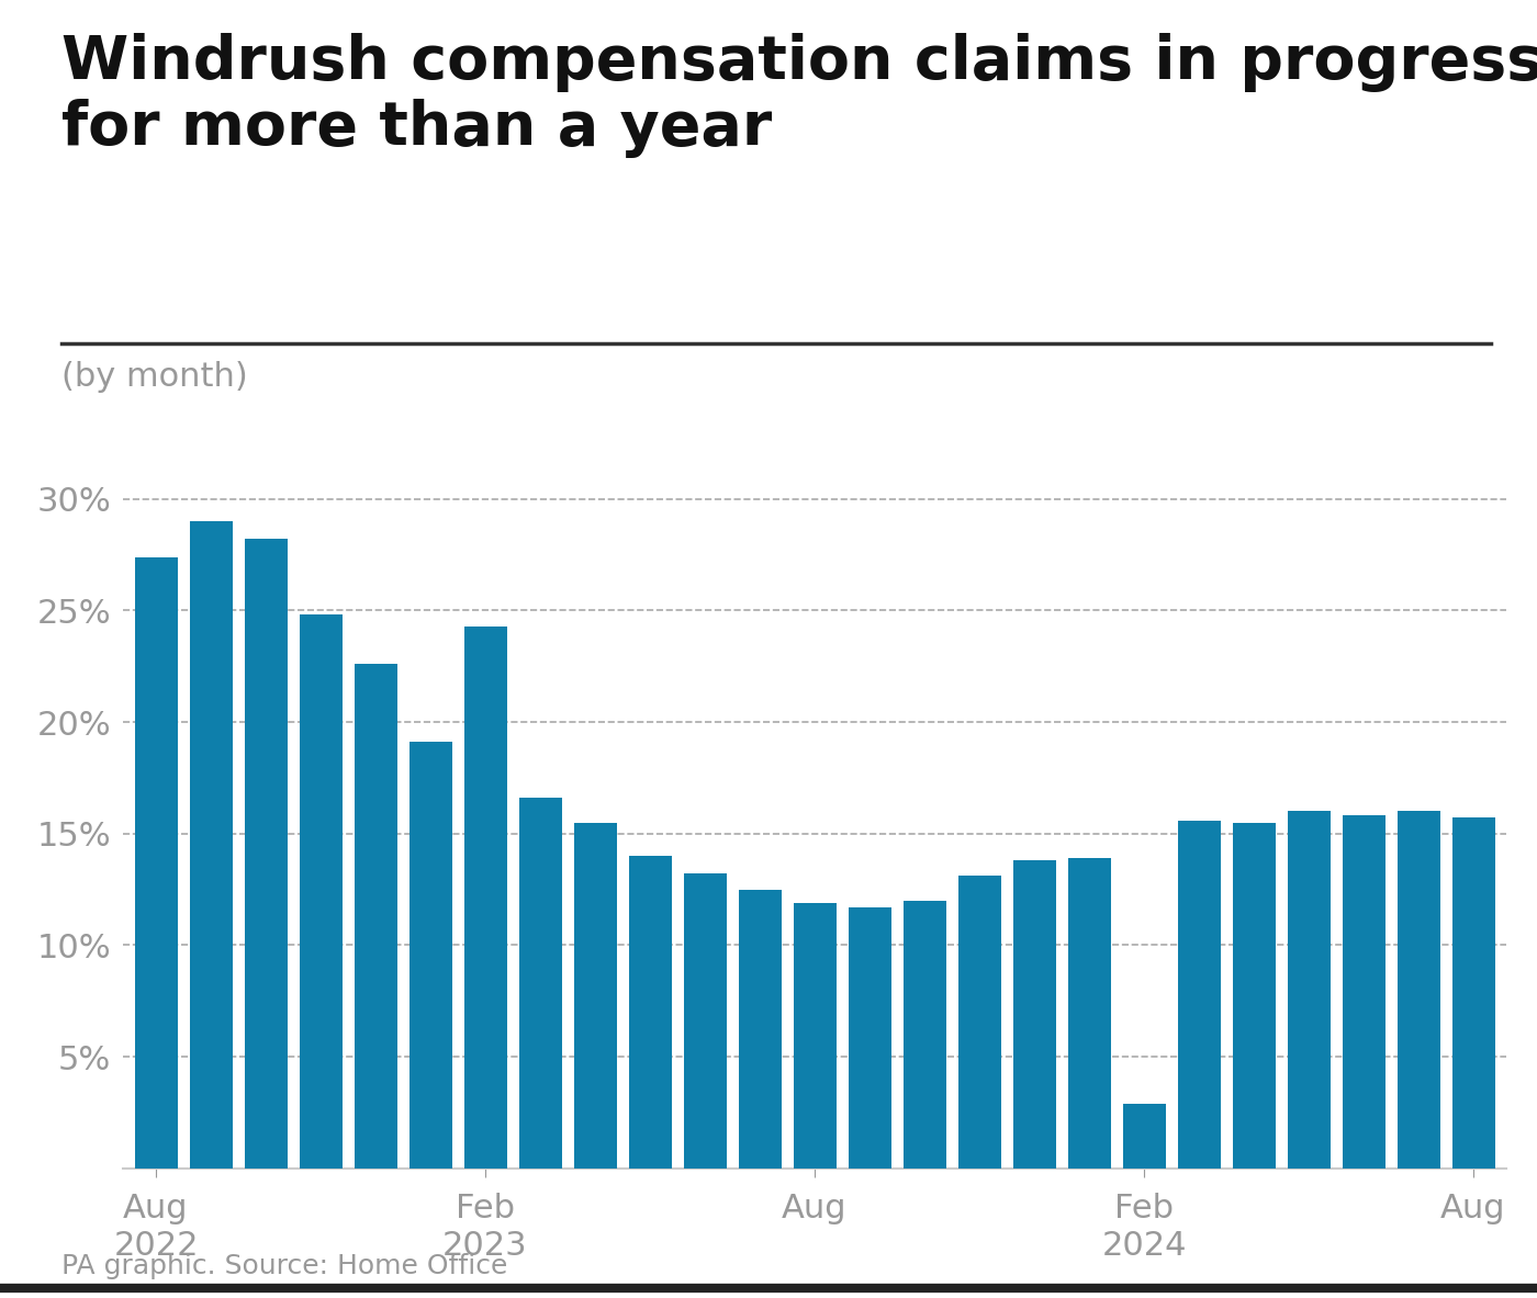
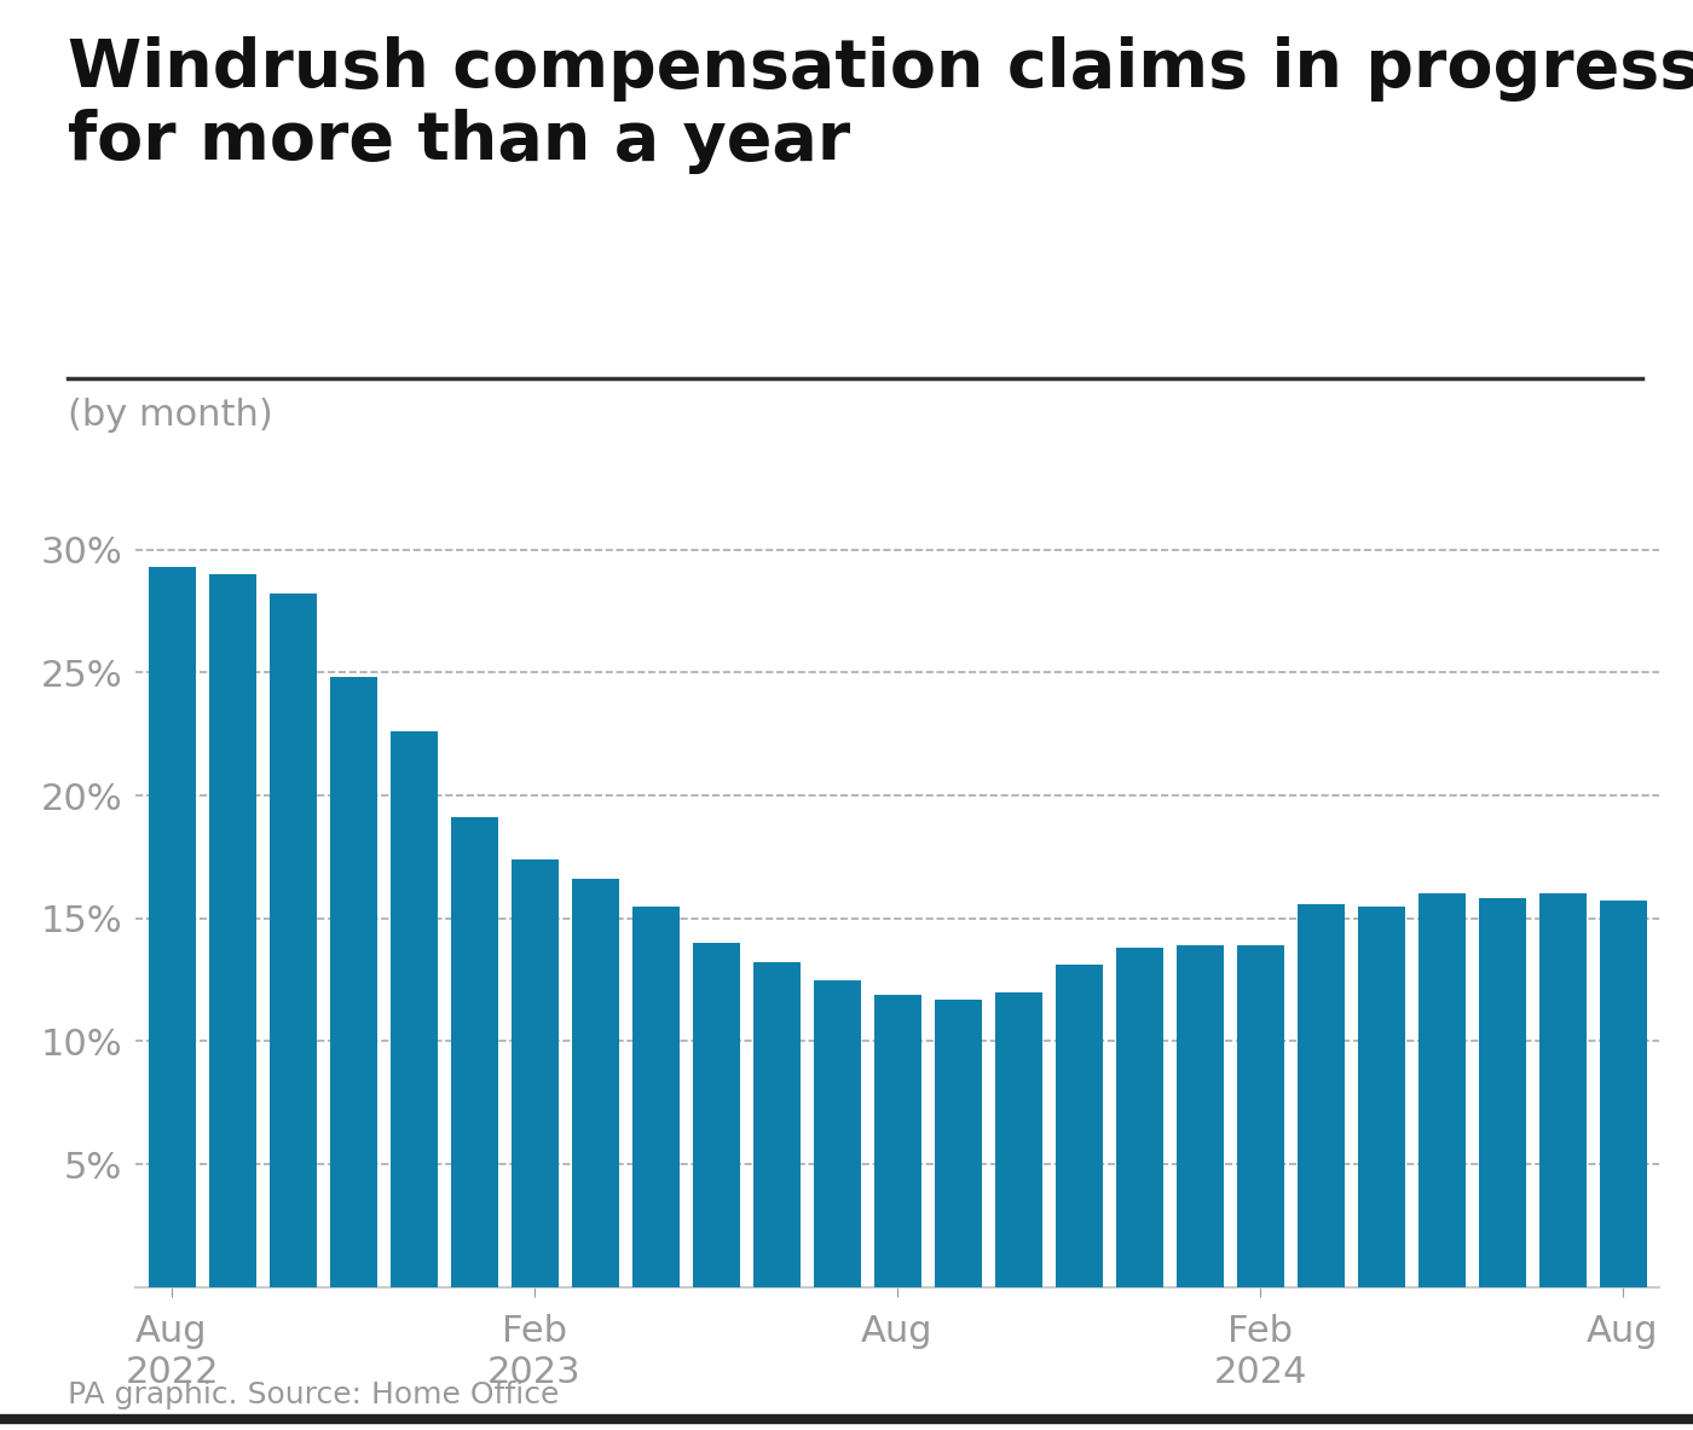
Aug 2022: 27.4% -> 29.3%
Feb 2023: 24.3% -> 17.4%
Feb 2024: 2.9% -> 13.9%
